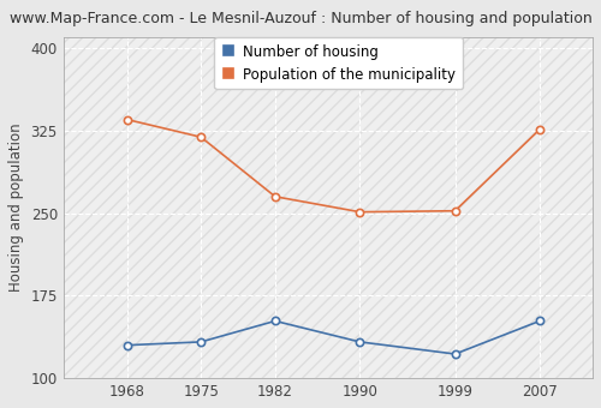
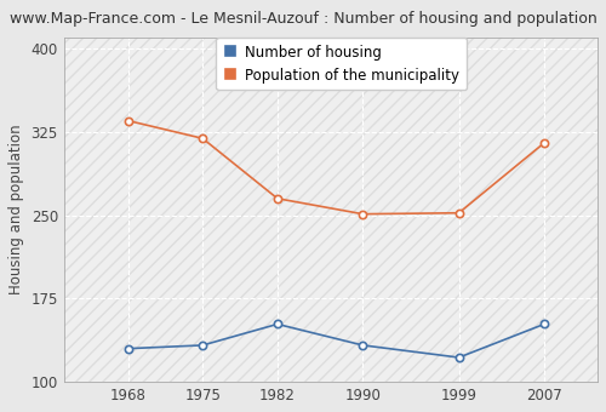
Population of the municipality/2007: 326 -> 315
